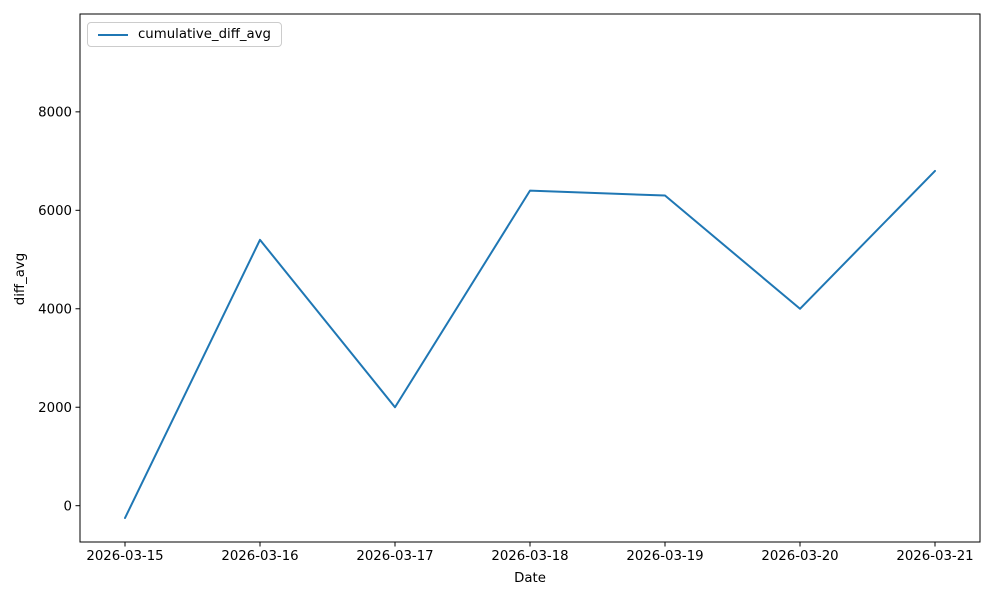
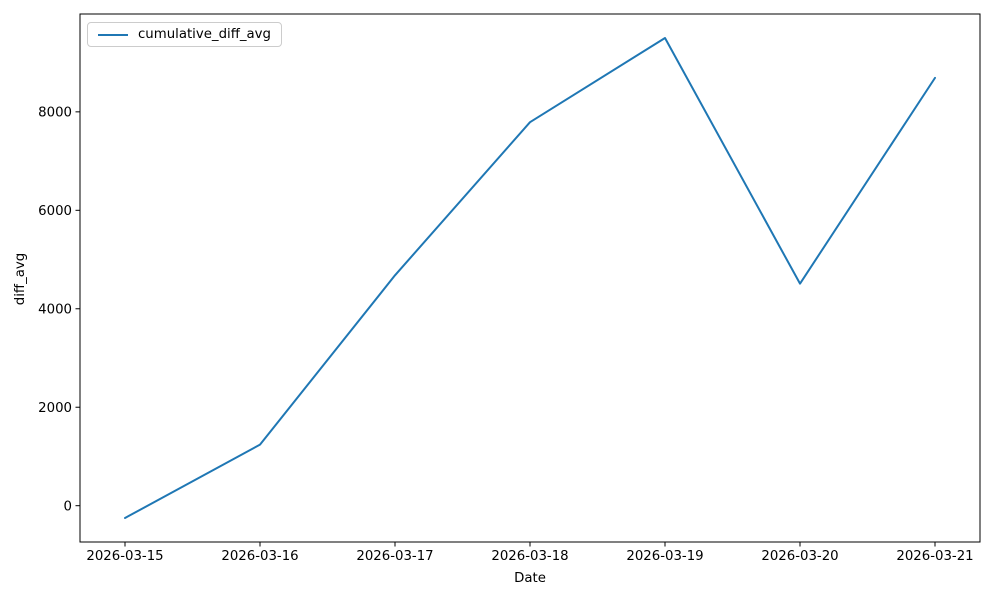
2026-03-16: 5400 -> 1200
2026-03-17: 2000 -> 4700
2026-03-18: 6400 -> 7800
2026-03-19: 6300 -> 9500
2026-03-20: 4000 -> 4500
2026-03-21: 6800 -> 8700
